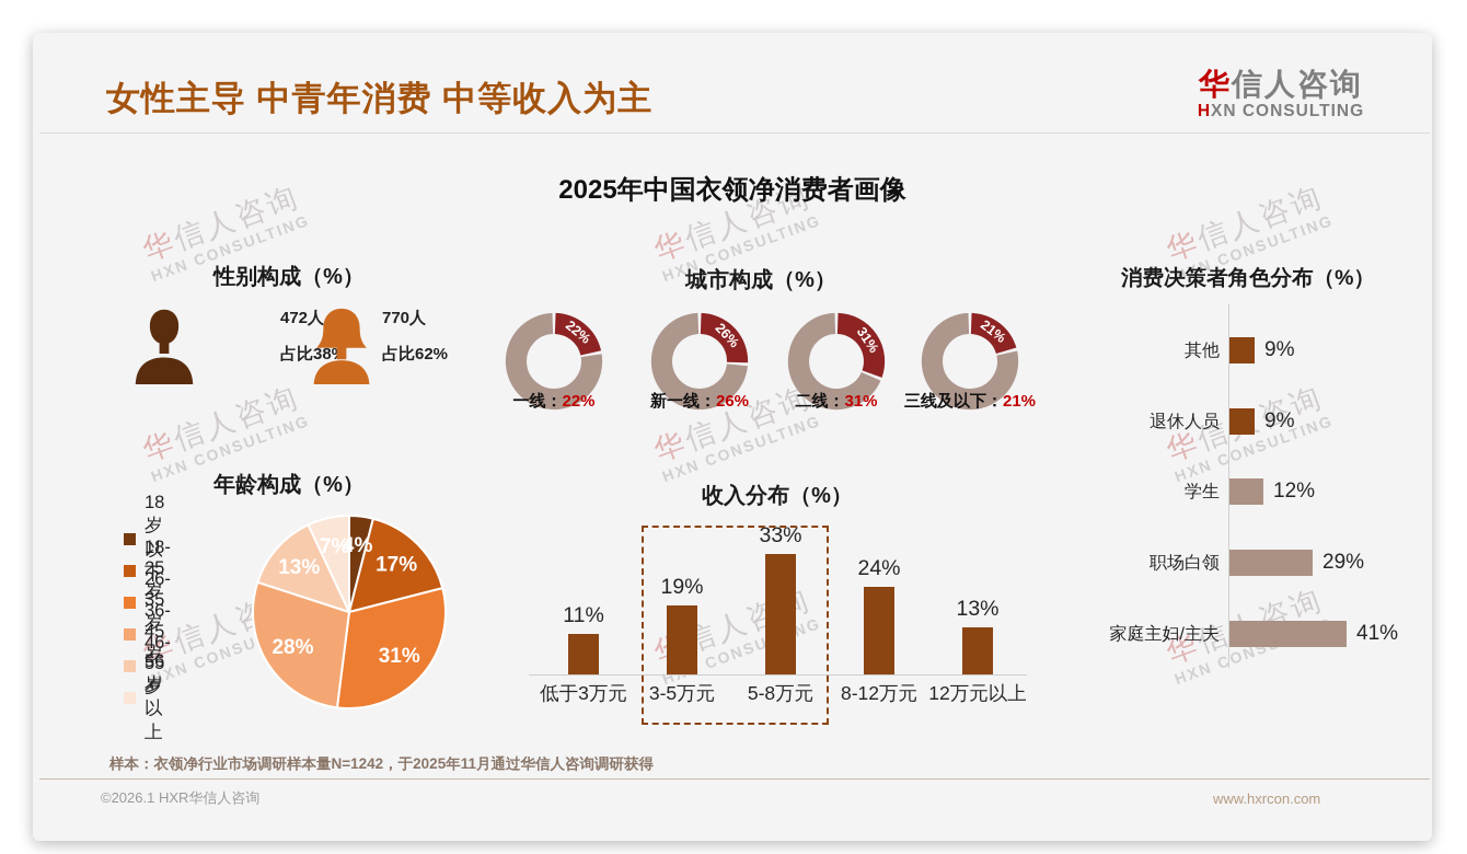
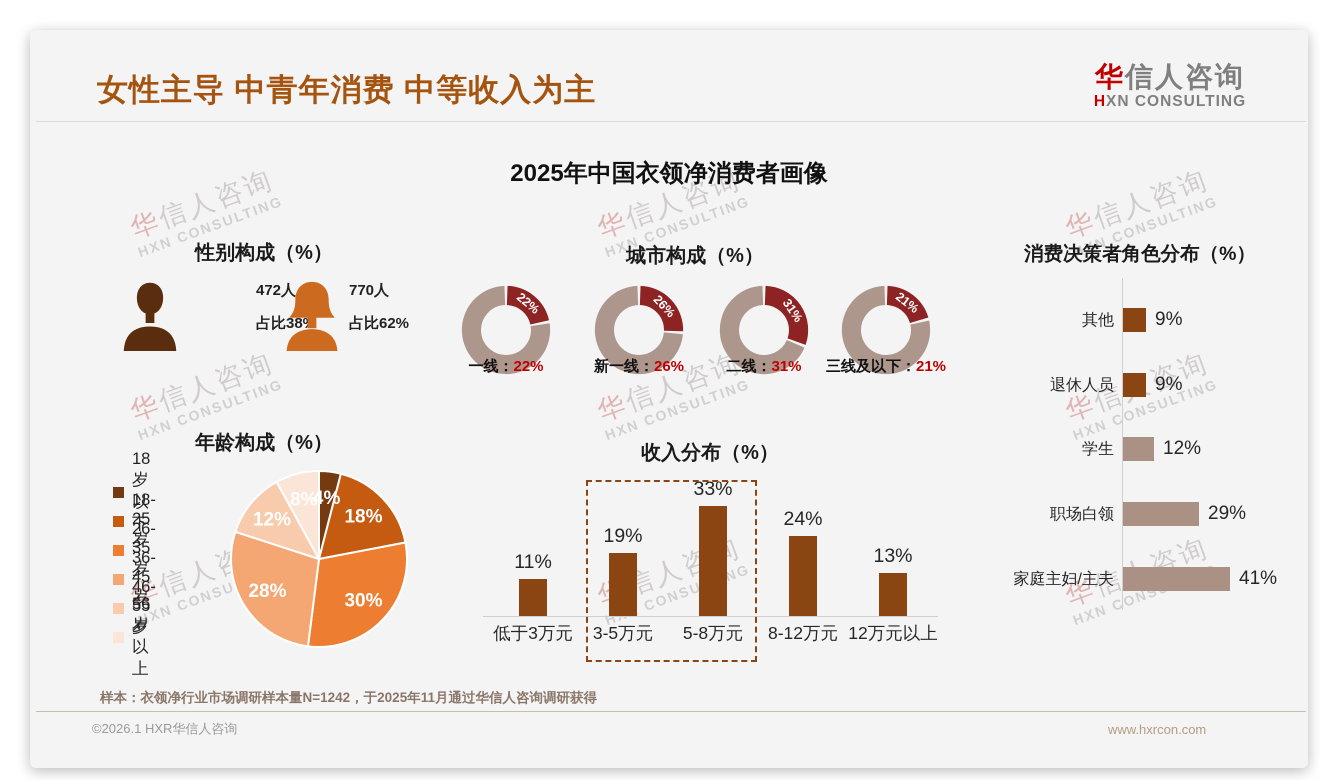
年龄构成（%）/18-25岁: 17% -> 18%
年龄构成（%）/26-35岁: 31% -> 30%
年龄构成（%）/46-55岁: 13% -> 12%
年龄构成（%）/56岁以上: 7% -> 8%
